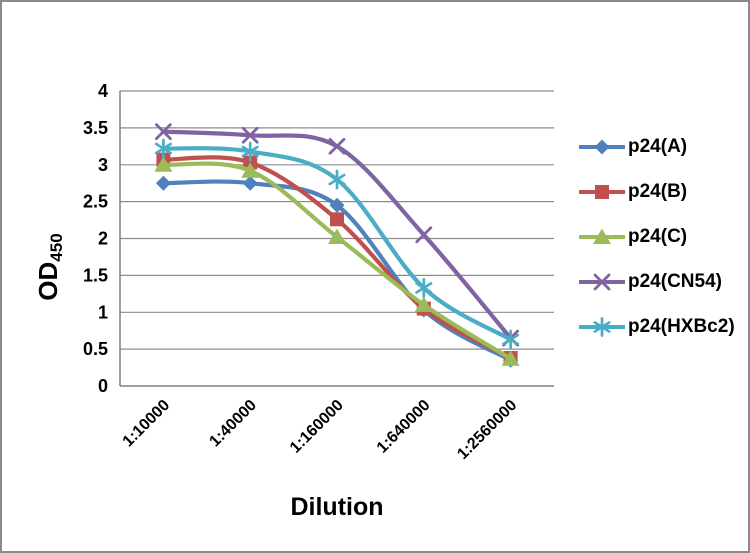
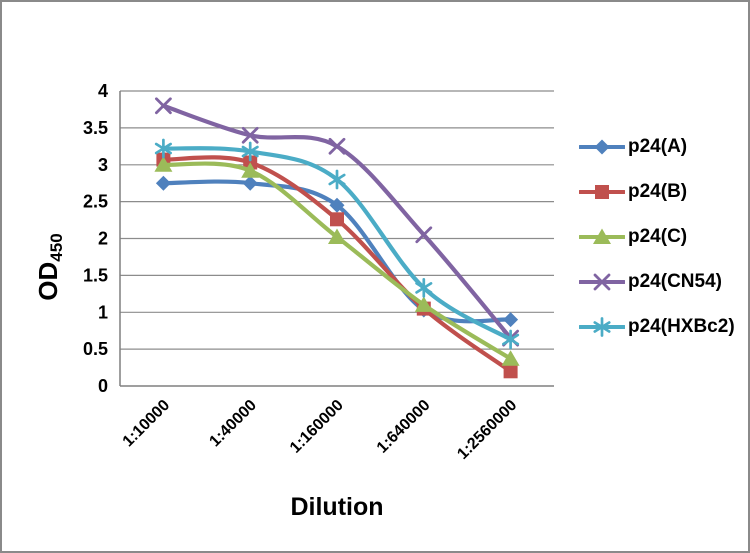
p24(CN54)/1:10000: 3.5 -> 3.8
p24(A)/1:2560000: 0.3 -> 0.9
p24(B)/1:2560000: 0.4 -> 0.2
